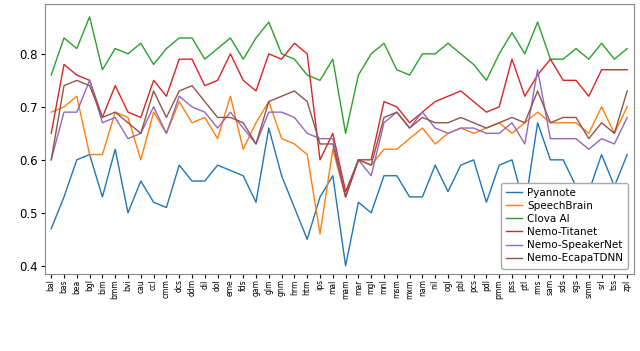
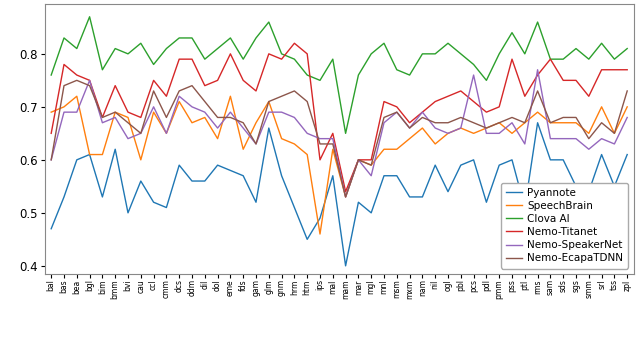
Pyannote/ips: 0.53 -> 0.49
Nemo-SpeakerNet/pcs: 0.66 -> 0.76
